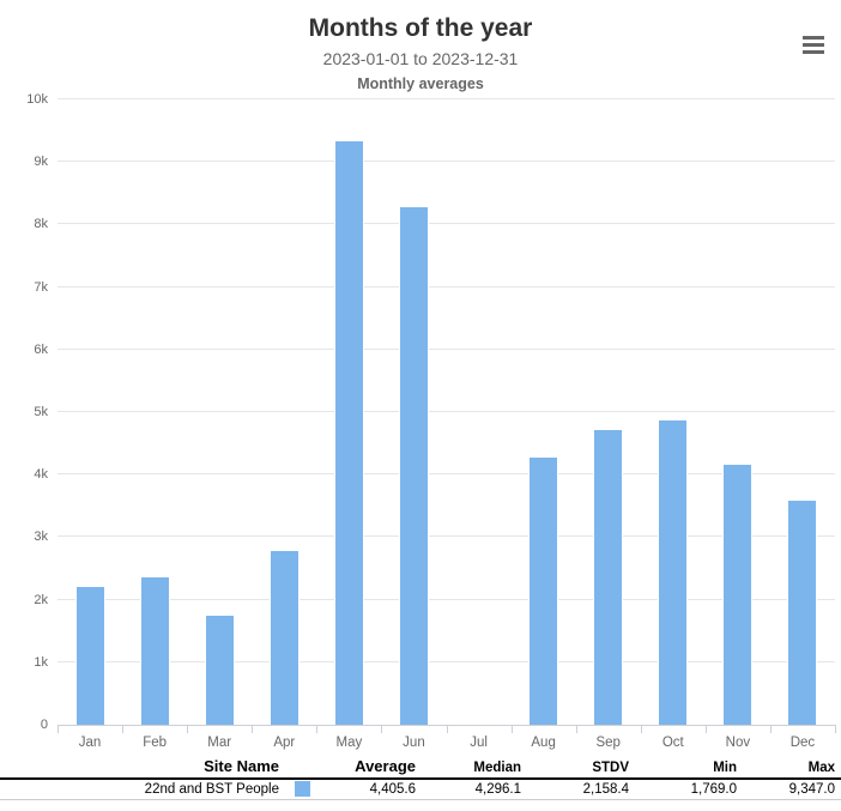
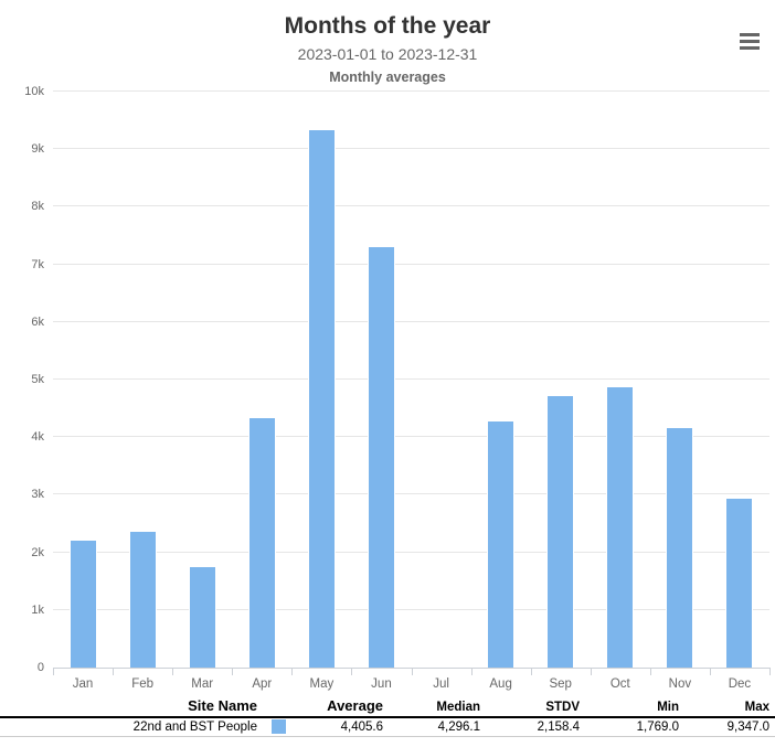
Apr: 2.8k -> 4.4k
Jun: 8.3k -> 7.3k
Dec: 3.6k -> 3.0k
